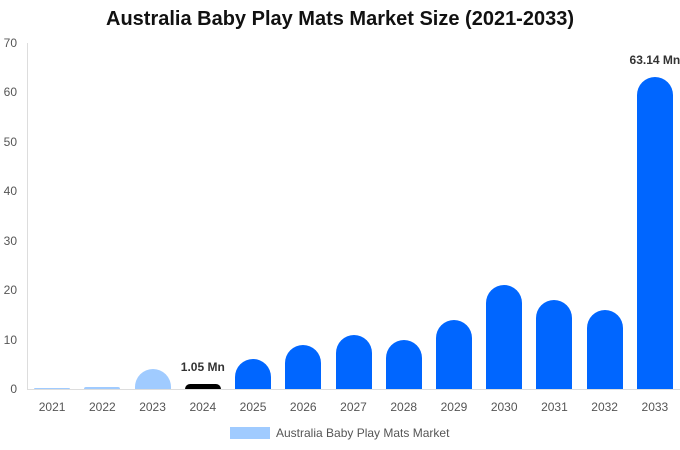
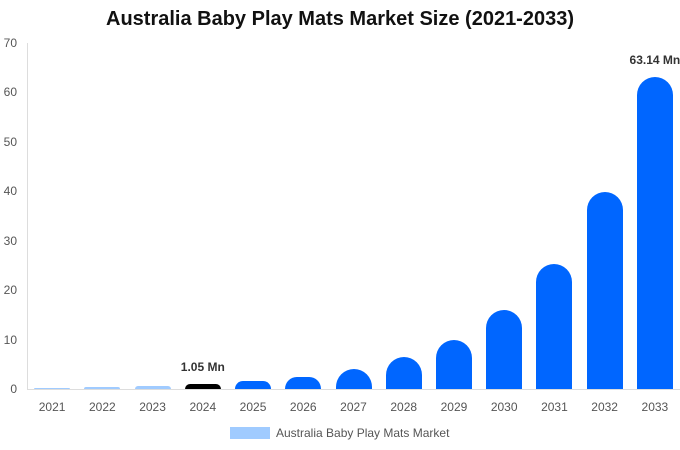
2023: 4 -> 1
2025: 6 -> 2
2026: 9 -> 2
2027: 11 -> 4
2028: 10 -> 6
2029: 14 -> 10
2030: 21 -> 16
2031: 18 -> 25
2032: 16 -> 40
